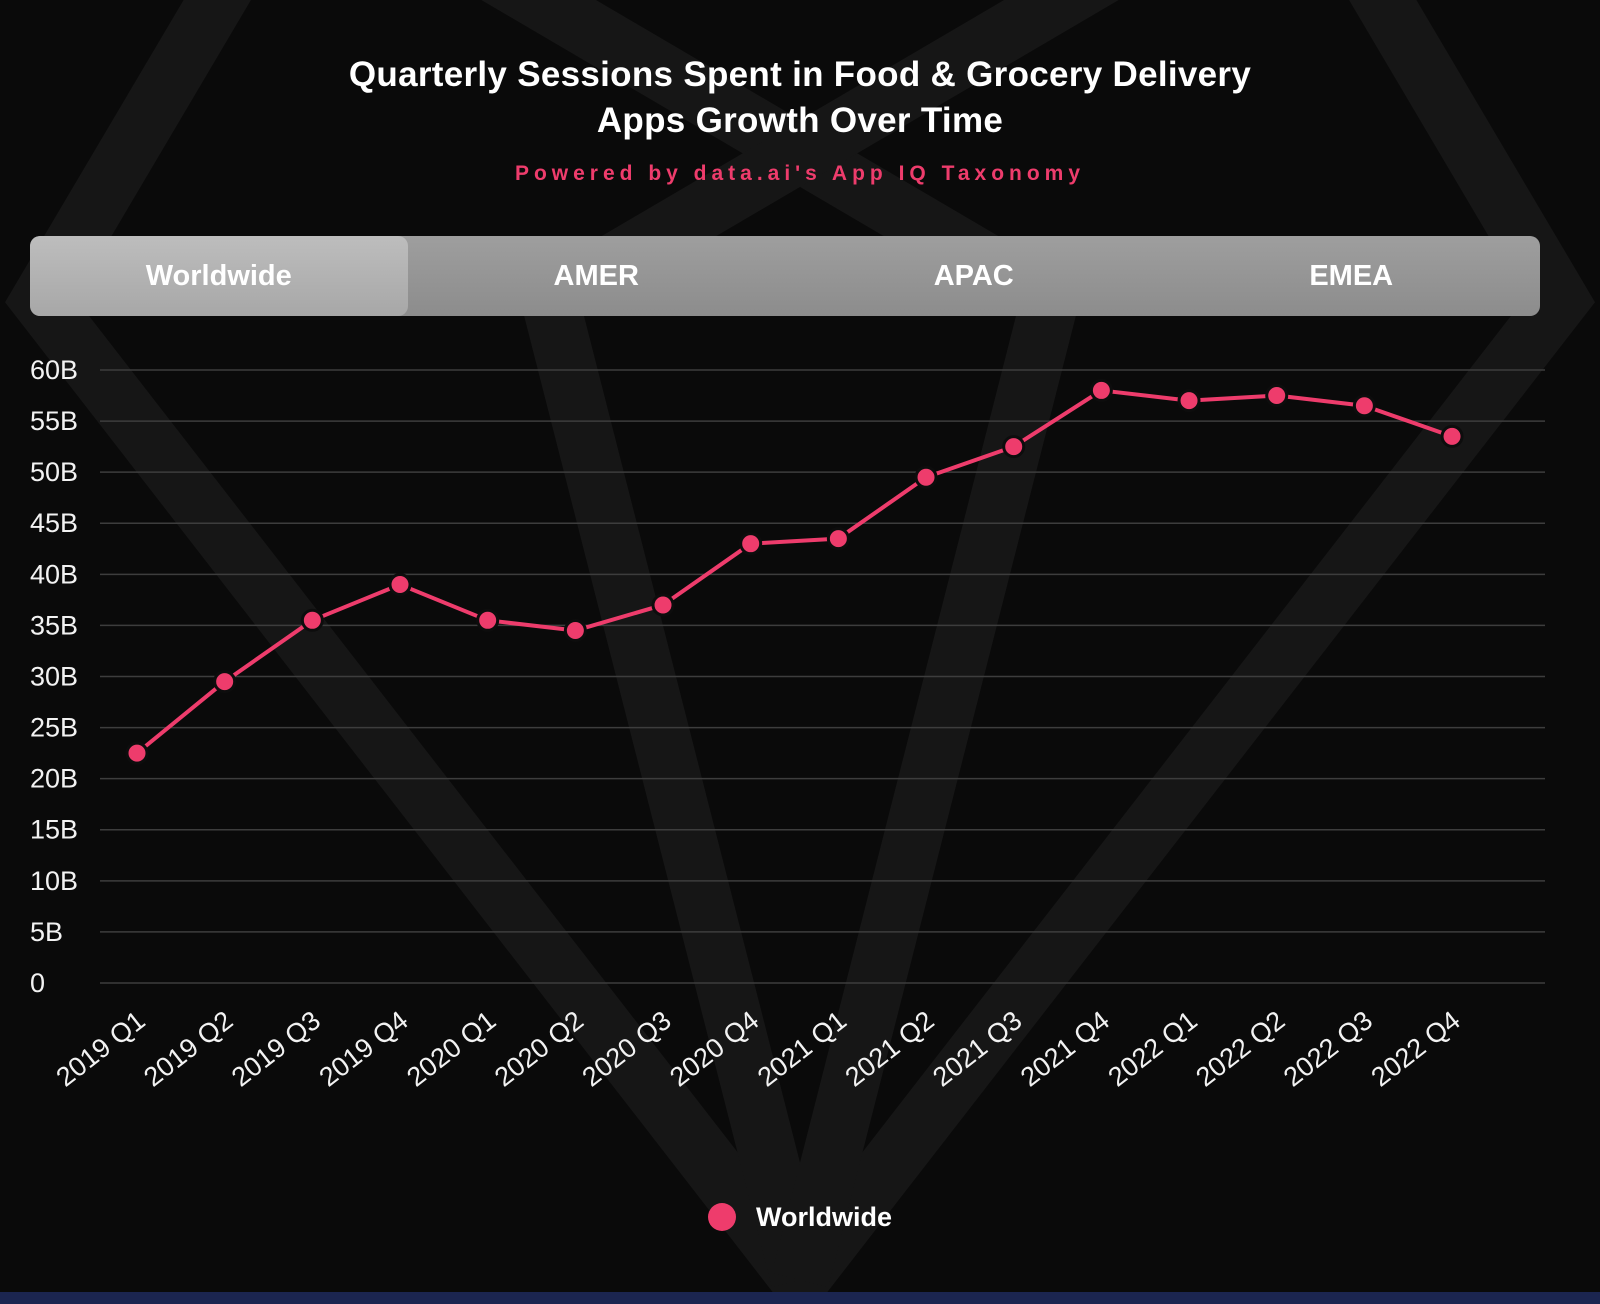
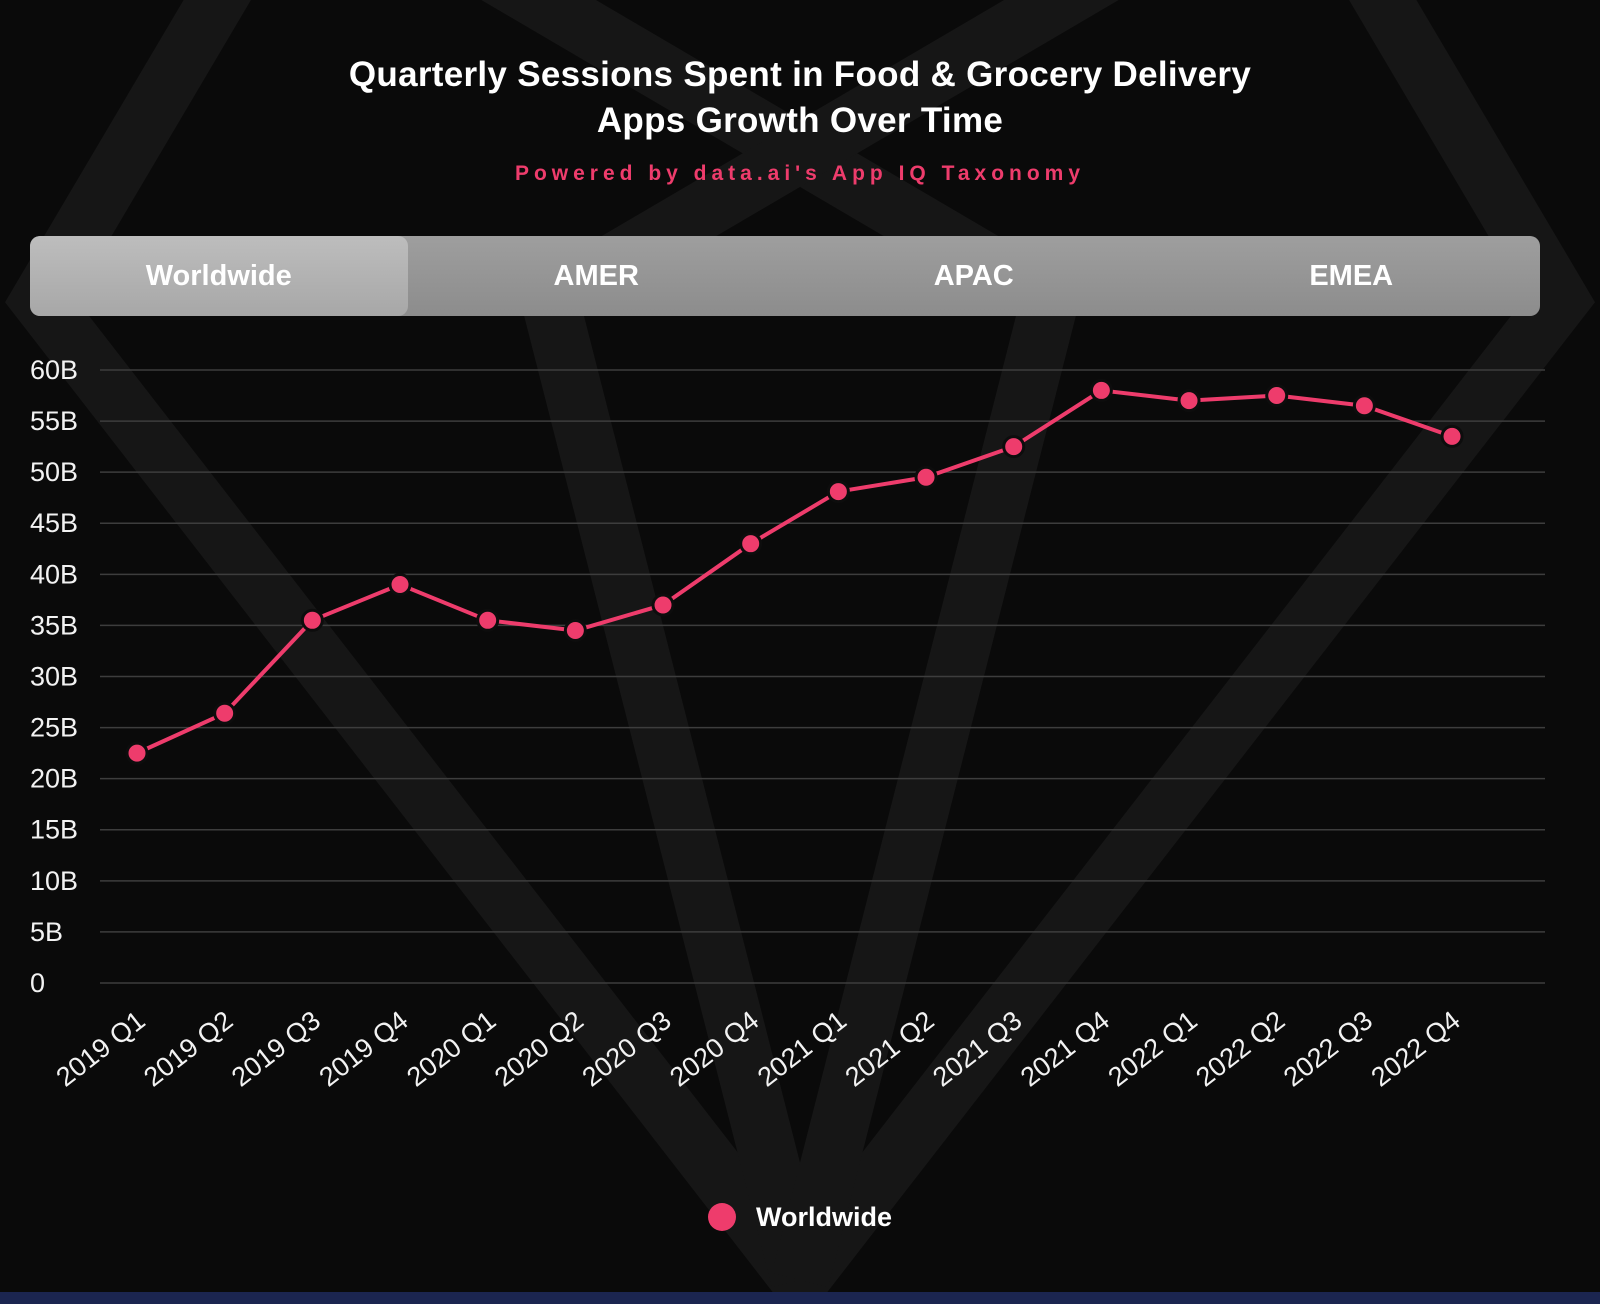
2019 Q2: 29.5B -> 26.4B
2021 Q1: 43.5B -> 48.1B
